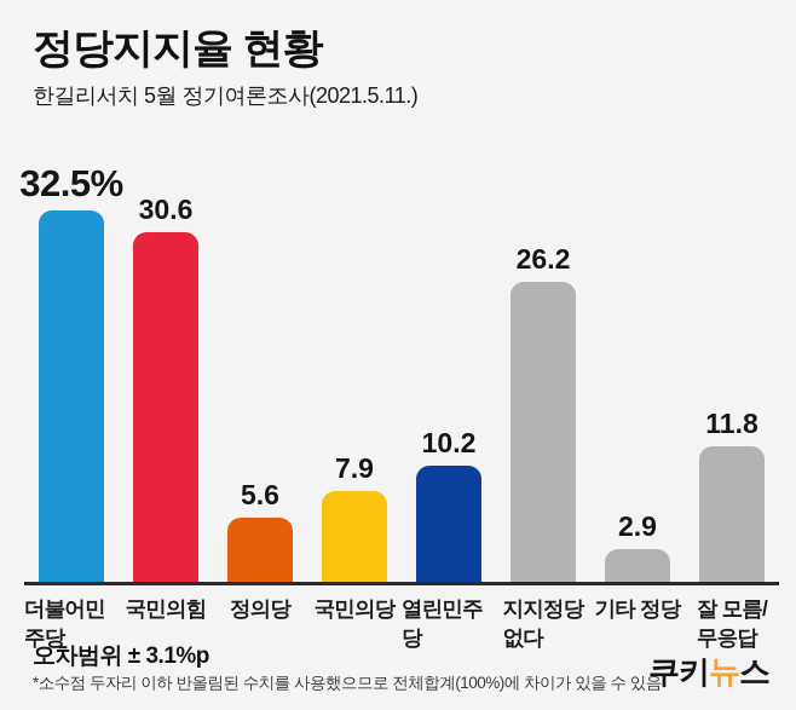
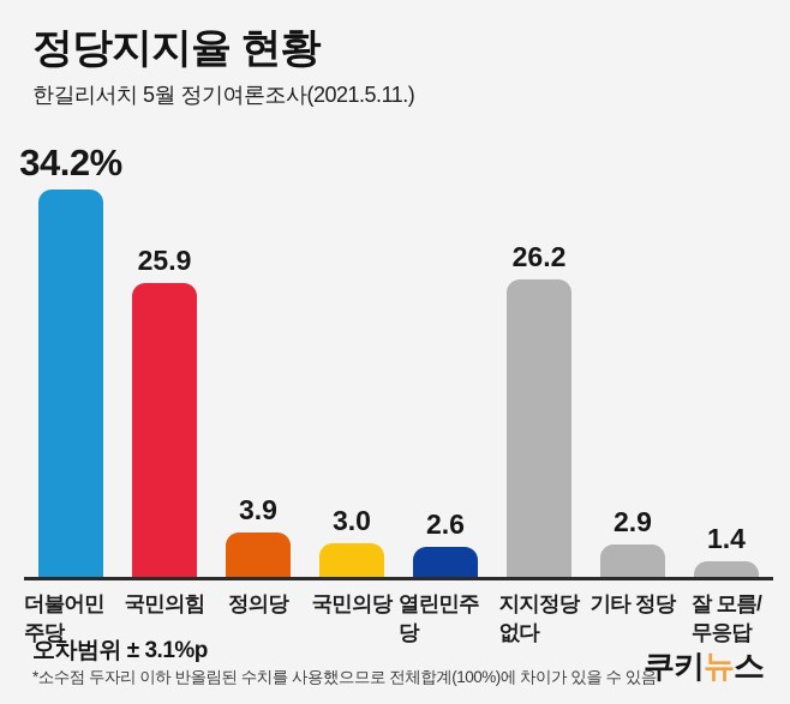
더불어민주당: 32.5% -> 34.2%
국민의힘: 30.6 -> 25.9
정의당: 5.6 -> 3.9
국민의당: 7.9 -> 3.0
열린민주당: 10.2 -> 2.6
잘 모름/ 무응답: 11.8 -> 1.4
